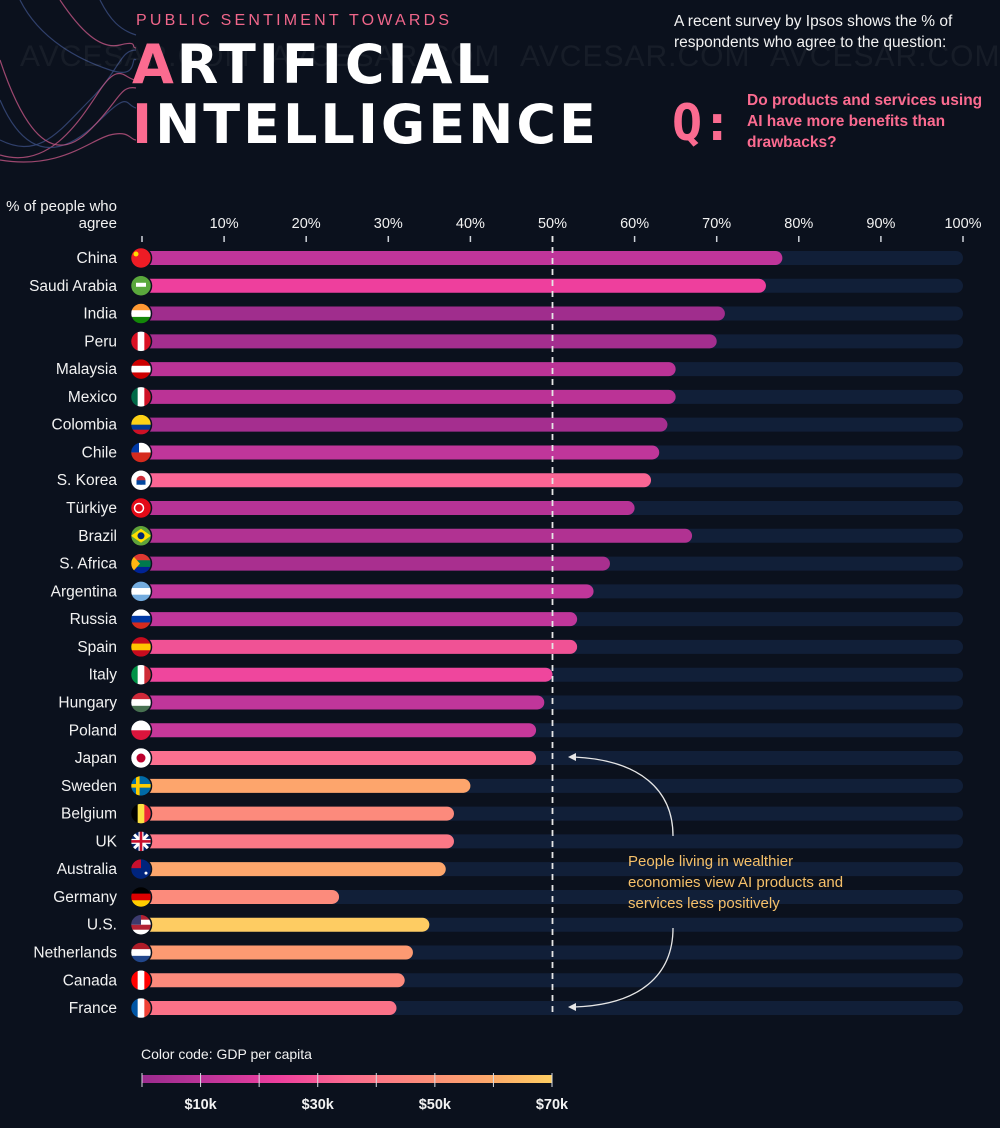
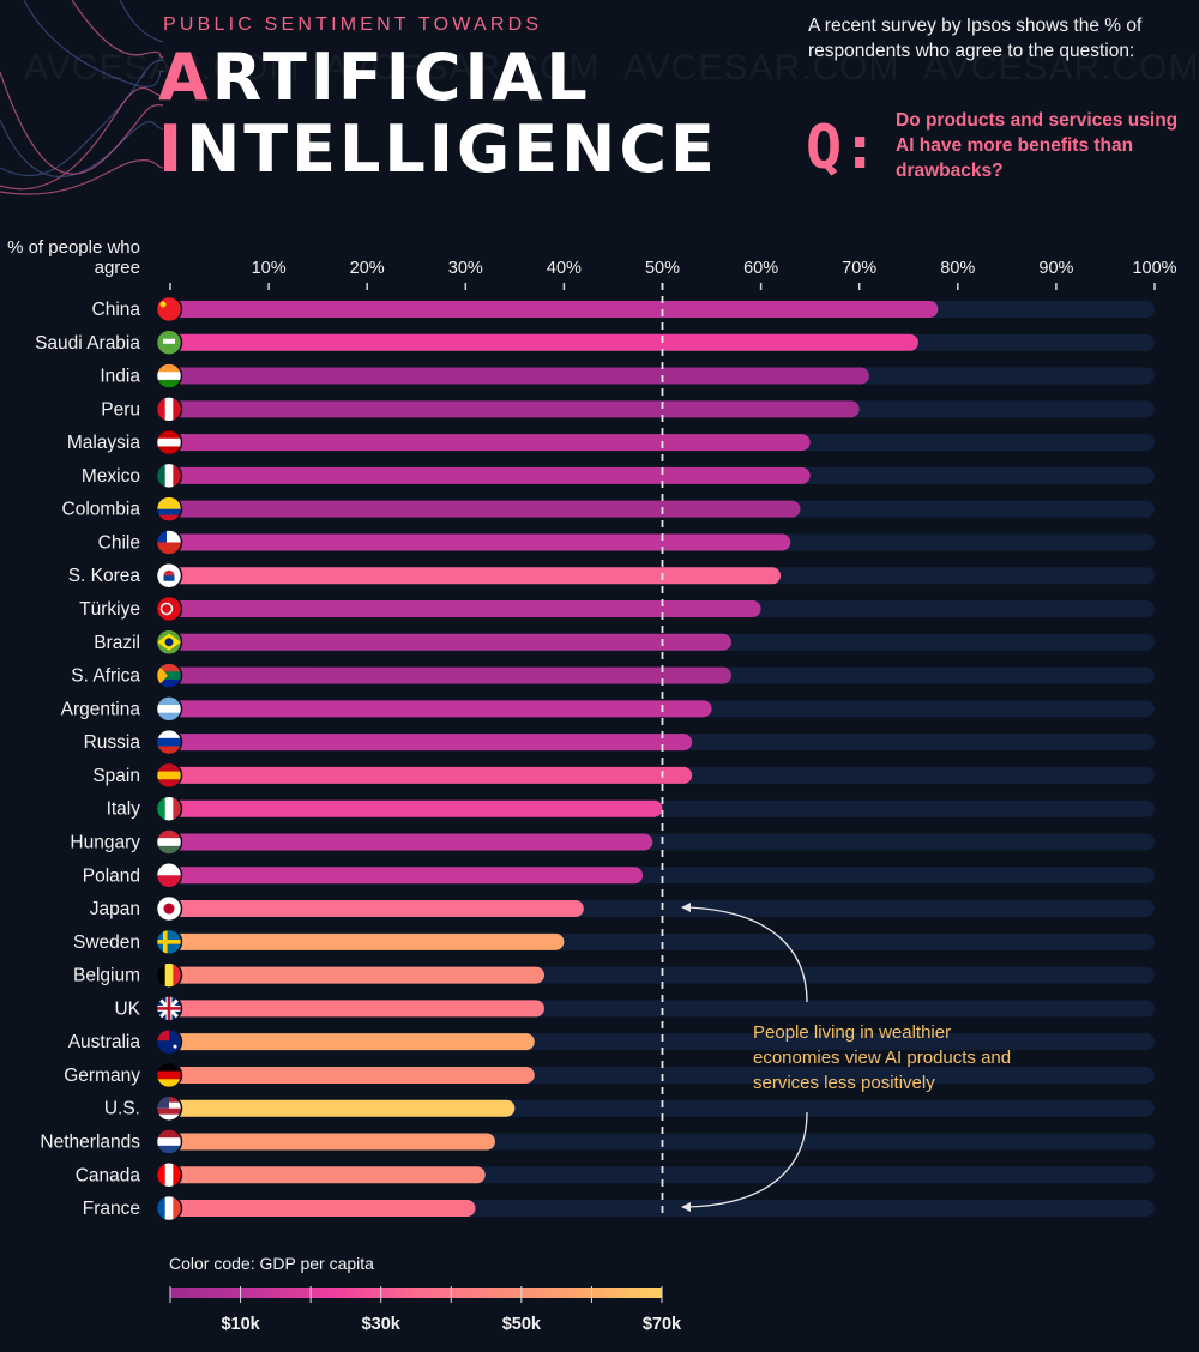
Brazil: 67% -> 57%
Japan: 48% -> 42%
Germany: 24% -> 37%
